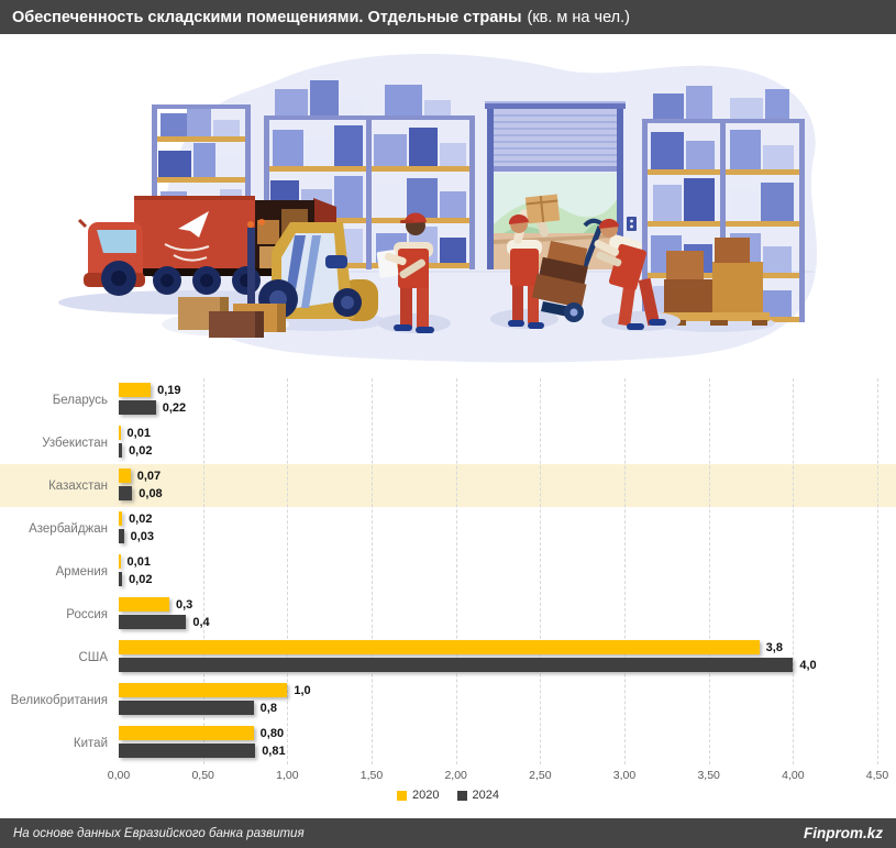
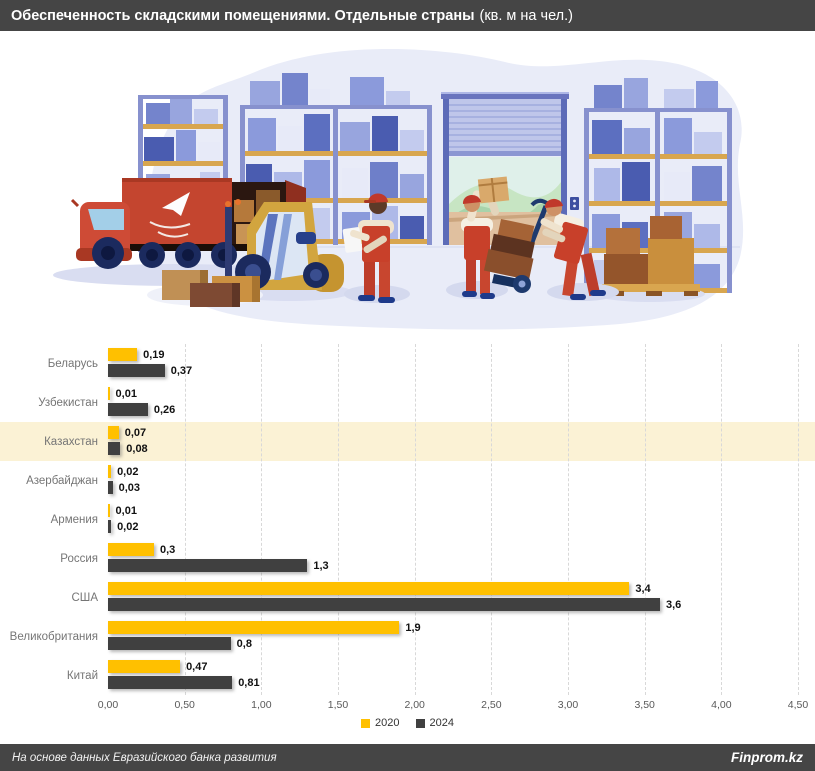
2024/Беларусь: 0,22 -> 0,37
2024/Узбекистан: 0,02 -> 0,26
2024/Россия: 0,4 -> 1,3
2020/США: 3,8 -> 3,4
2024/США: 4,0 -> 3,6
2020/Великобритания: 1,0 -> 1,9
2020/Китай: 0,80 -> 0,47
